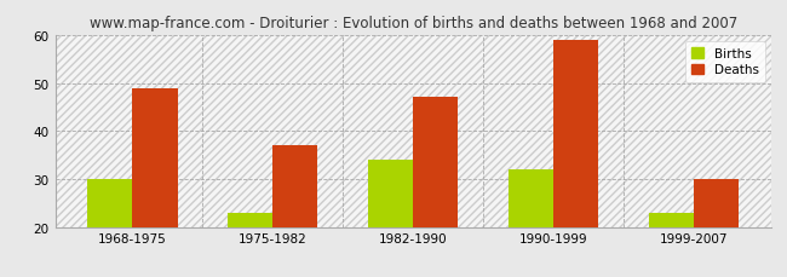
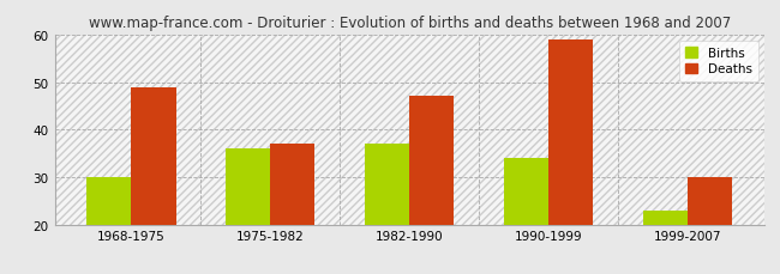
Births/1975-1982: 23 -> 36
Births/1982-1990: 34 -> 37
Births/1990-1999: 32 -> 34
